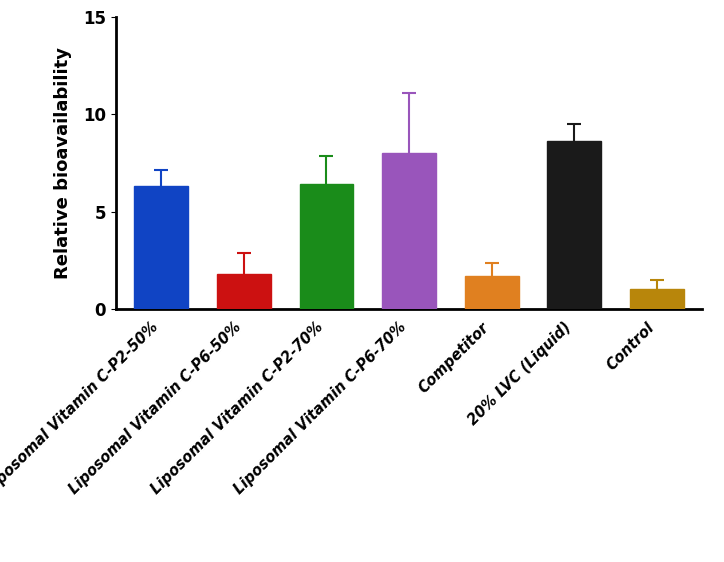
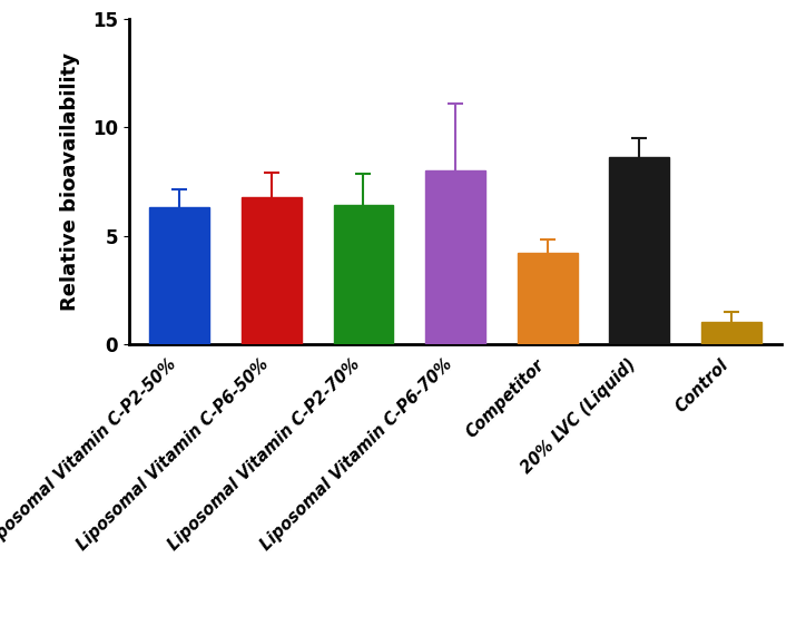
Liposomal Vitamin C-P6-50%: 1.8 -> 6.8
Competitor: 1.7 -> 4.2
